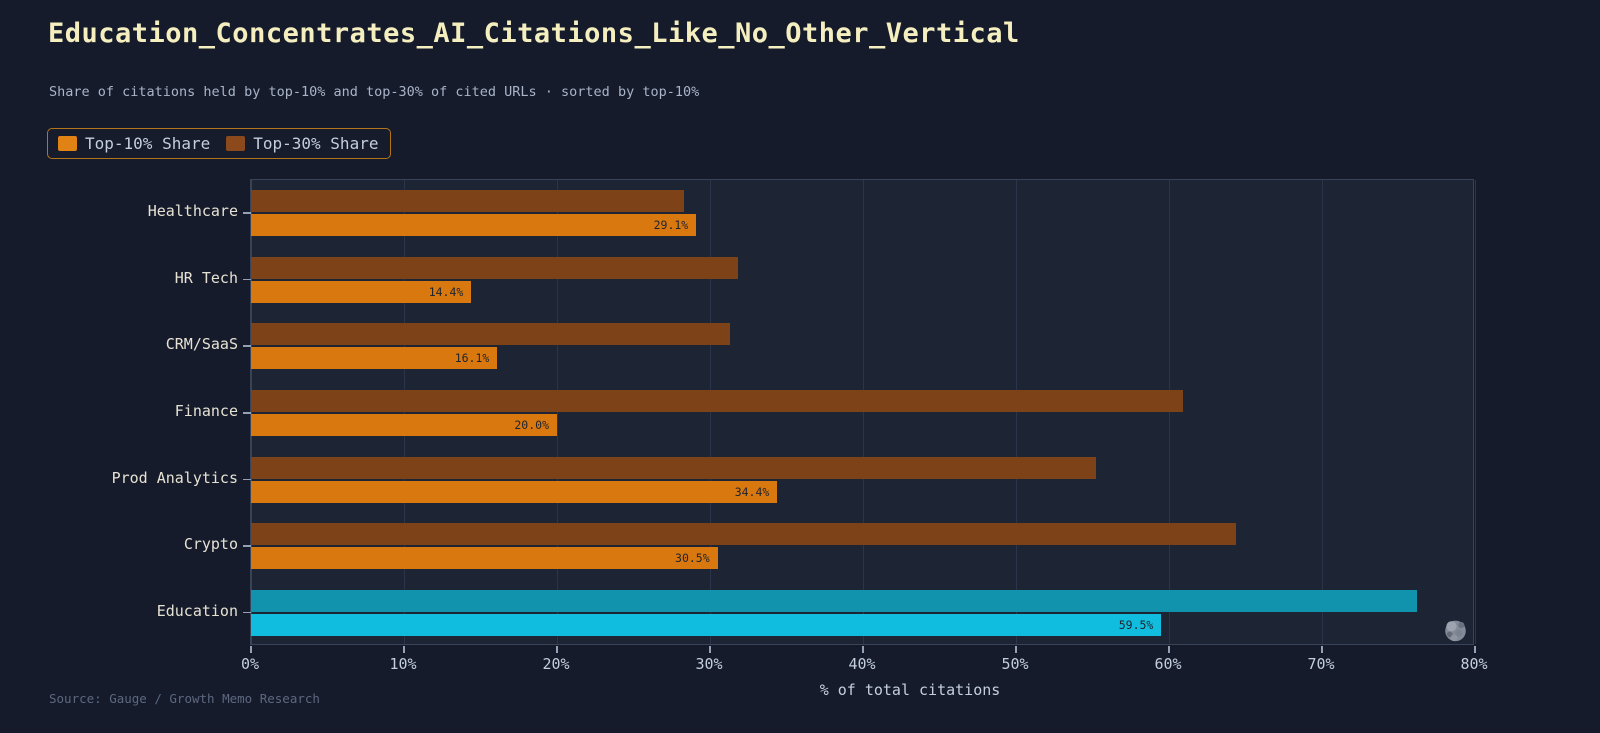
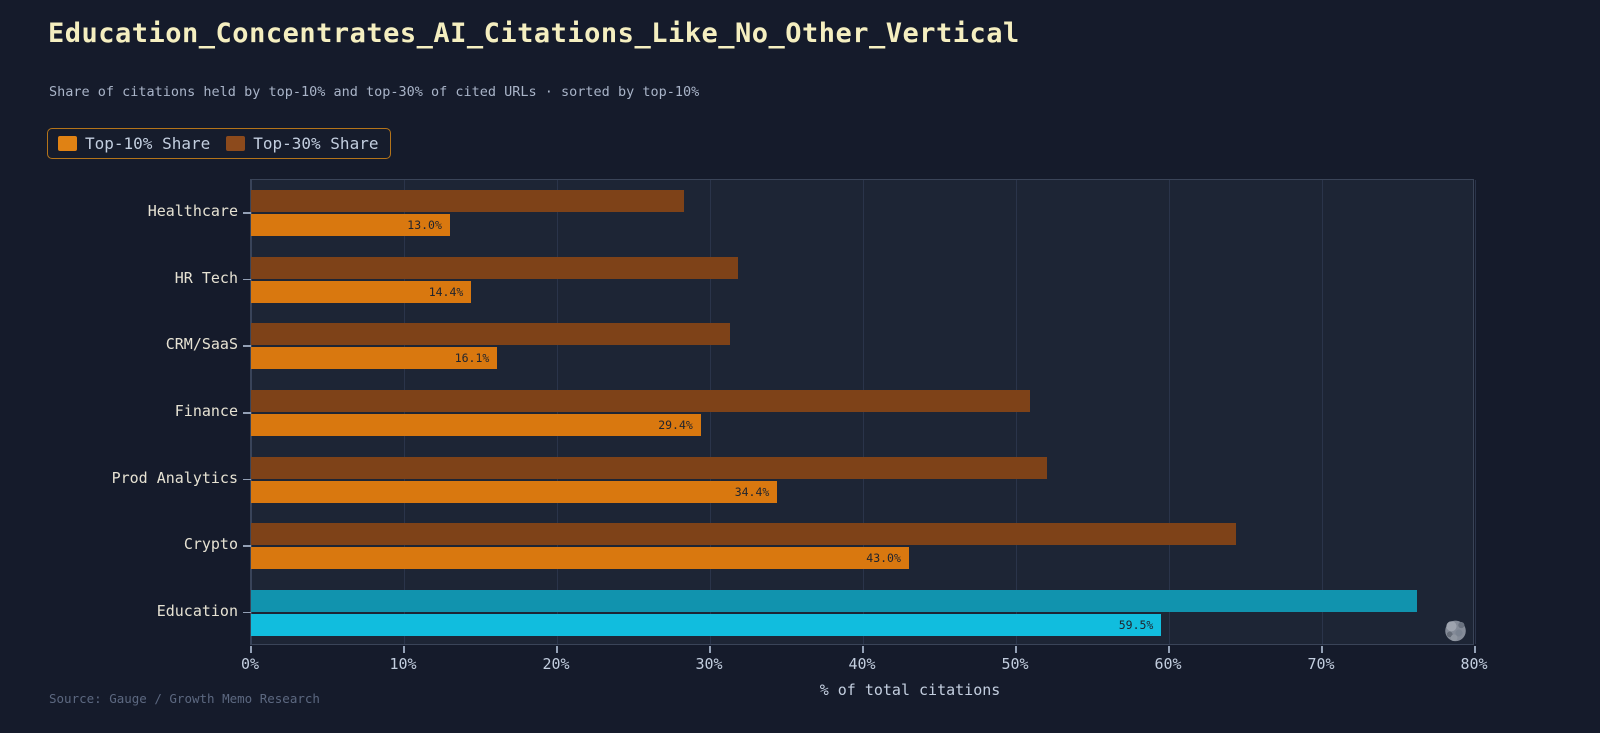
Top-10% Share/Healthcare: 29.1% -> 13.0%
Top-30% Share/Finance: 60.9% -> 50.9%
Top-10% Share/Finance: 20.0% -> 29.4%
Top-30% Share/Prod Analytics: 55.2% -> 52.0%
Top-10% Share/Crypto: 30.5% -> 43.0%
